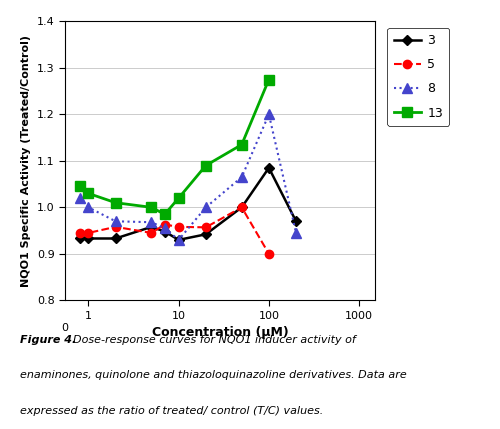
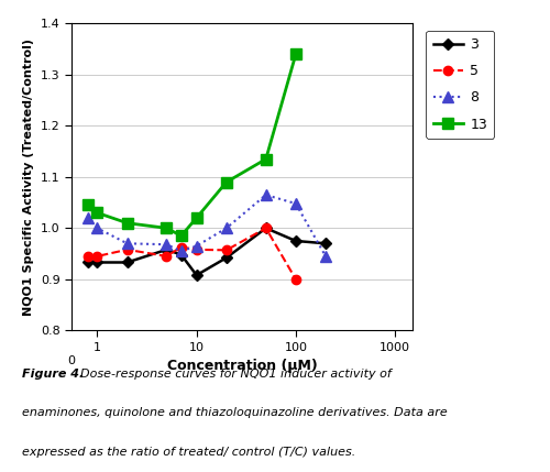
3/10: 0.930 -> 0.908
8/10: 0.930 -> 0.965
3/100: 1.085 -> 0.975
8/100: 1.200 -> 1.048
13/100: 1.275 -> 1.340
